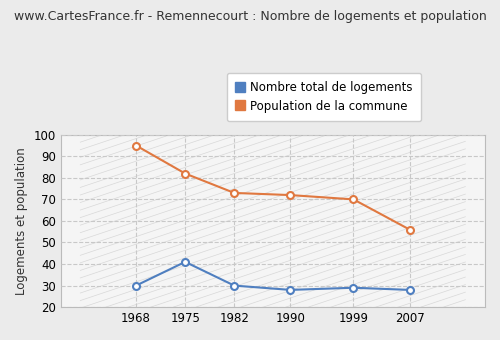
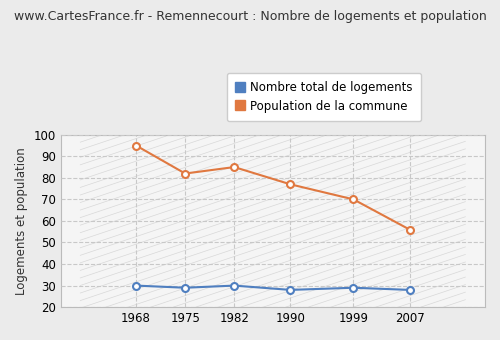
Nombre total de logements/1975: 41 -> 29
Population de la commune/1982: 73 -> 85
Population de la commune/1990: 72 -> 77
